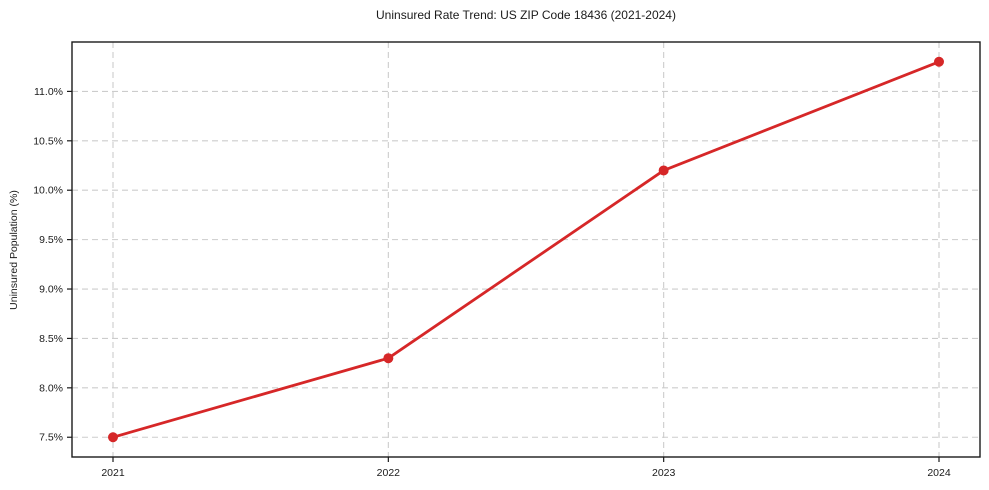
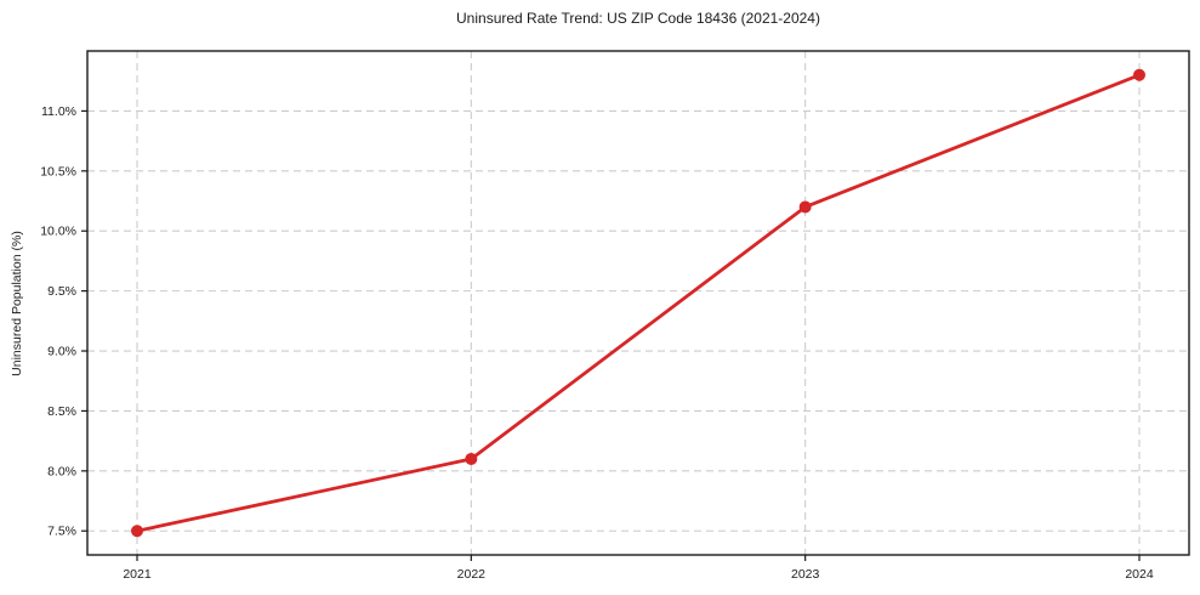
2022: 8.3% -> 8.1%
